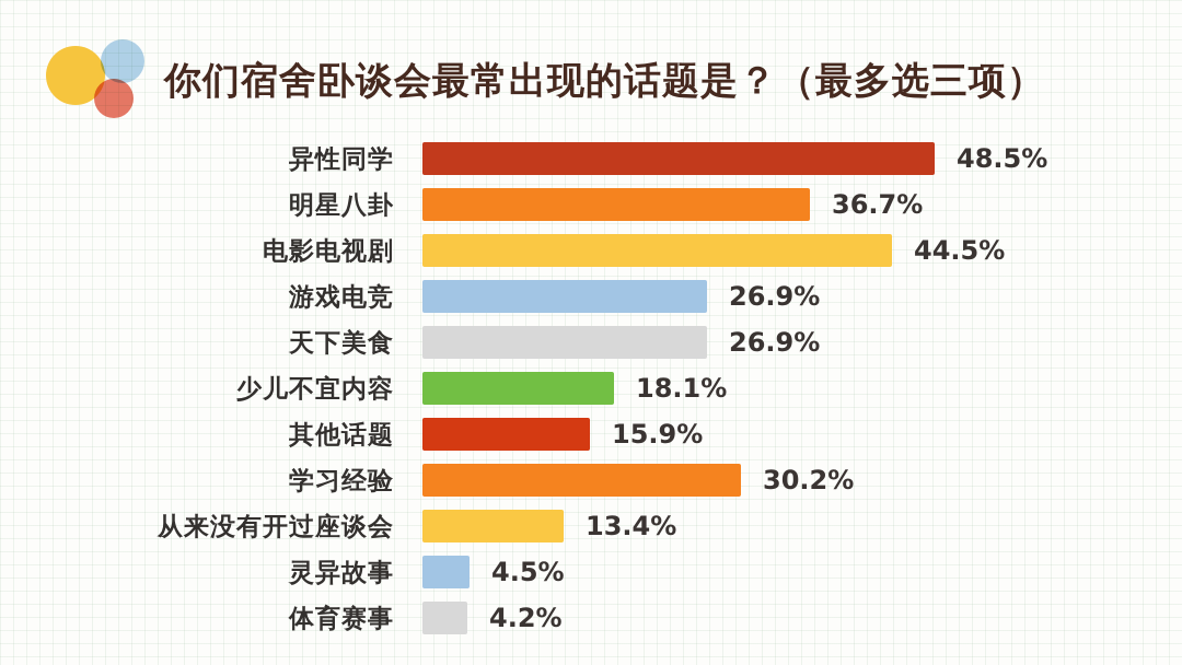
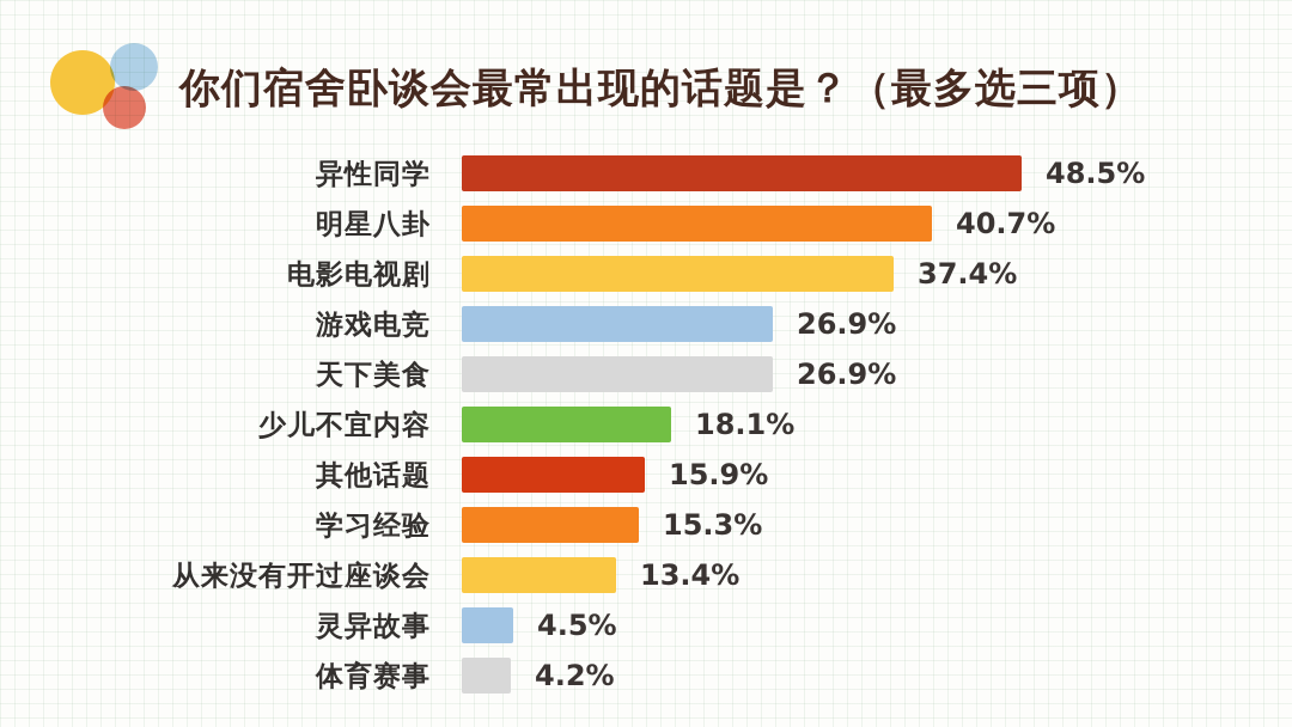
明星八卦: 36.7% -> 40.7%
电影电视剧: 44.5% -> 37.4%
学习经验: 30.2% -> 15.3%
